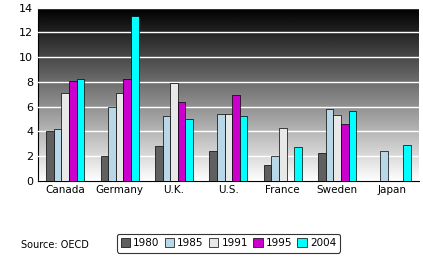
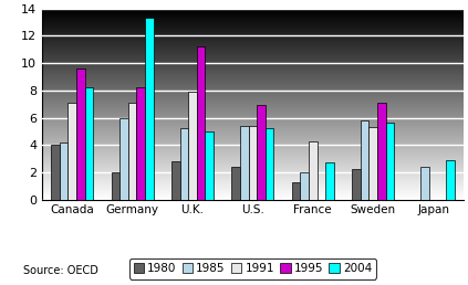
1995/Canada: 8.1 -> 9.6
1995/U.K.: 6.4 -> 11.2
1995/Sweden: 4.6 -> 7.1
